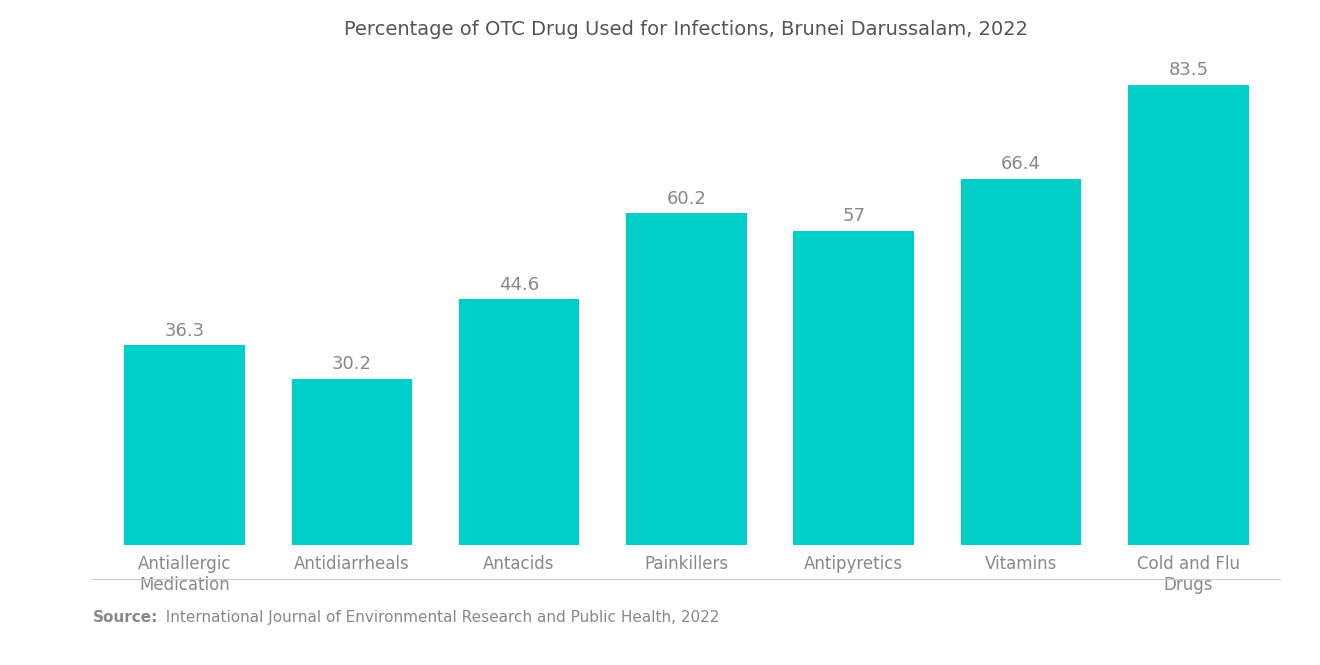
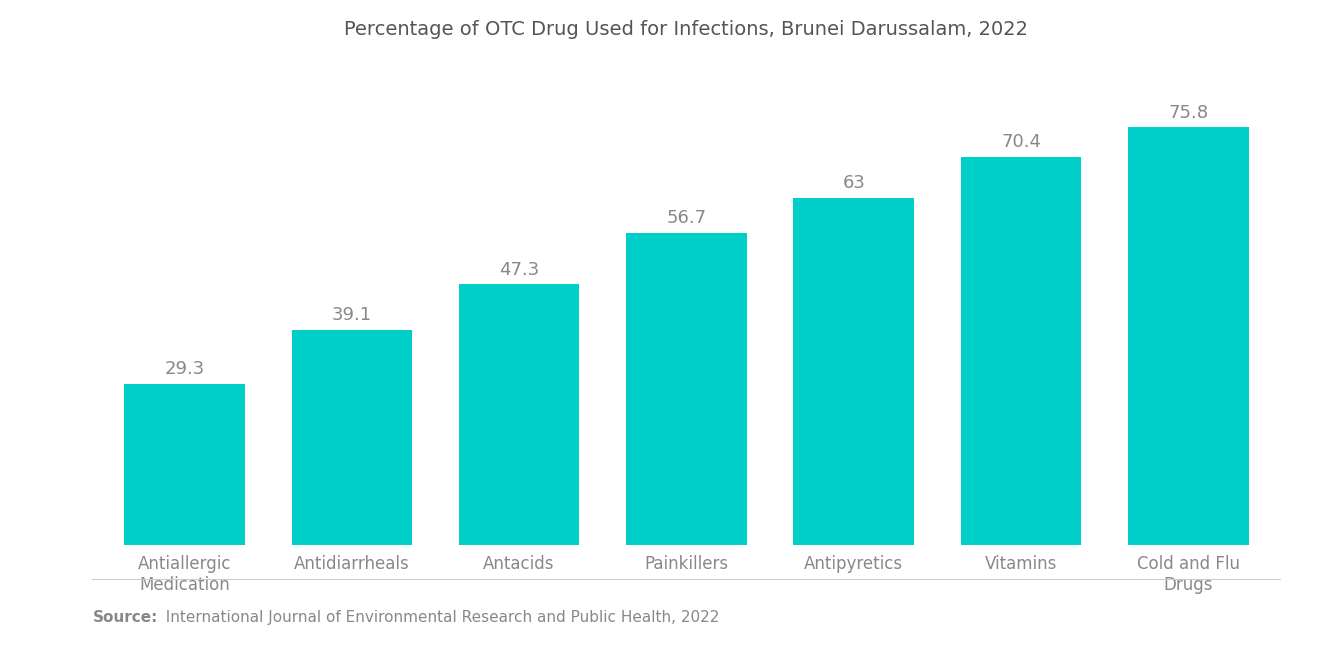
Antiallergic Medication: 36.3 -> 29.3
Antidiarrheals: 30.2 -> 39.1
Antacids: 44.6 -> 47.3
Painkillers: 60.2 -> 56.7
Antipyretics: 57 -> 63
Vitamins: 66.4 -> 70.4
Cold and Flu Drugs: 83.5 -> 75.8
